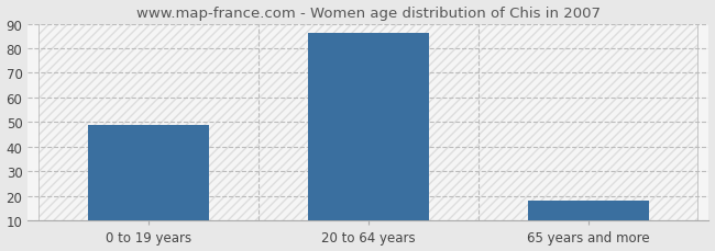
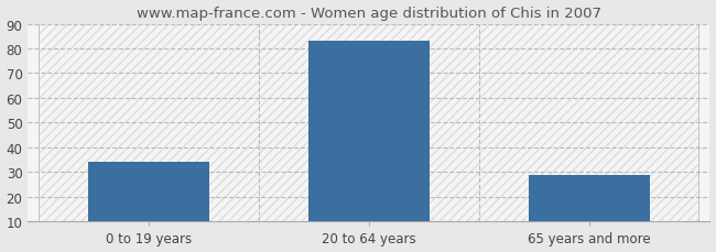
0 to 19 years: 49 -> 34
20 to 64 years: 86 -> 83
65 years and more: 18 -> 29
